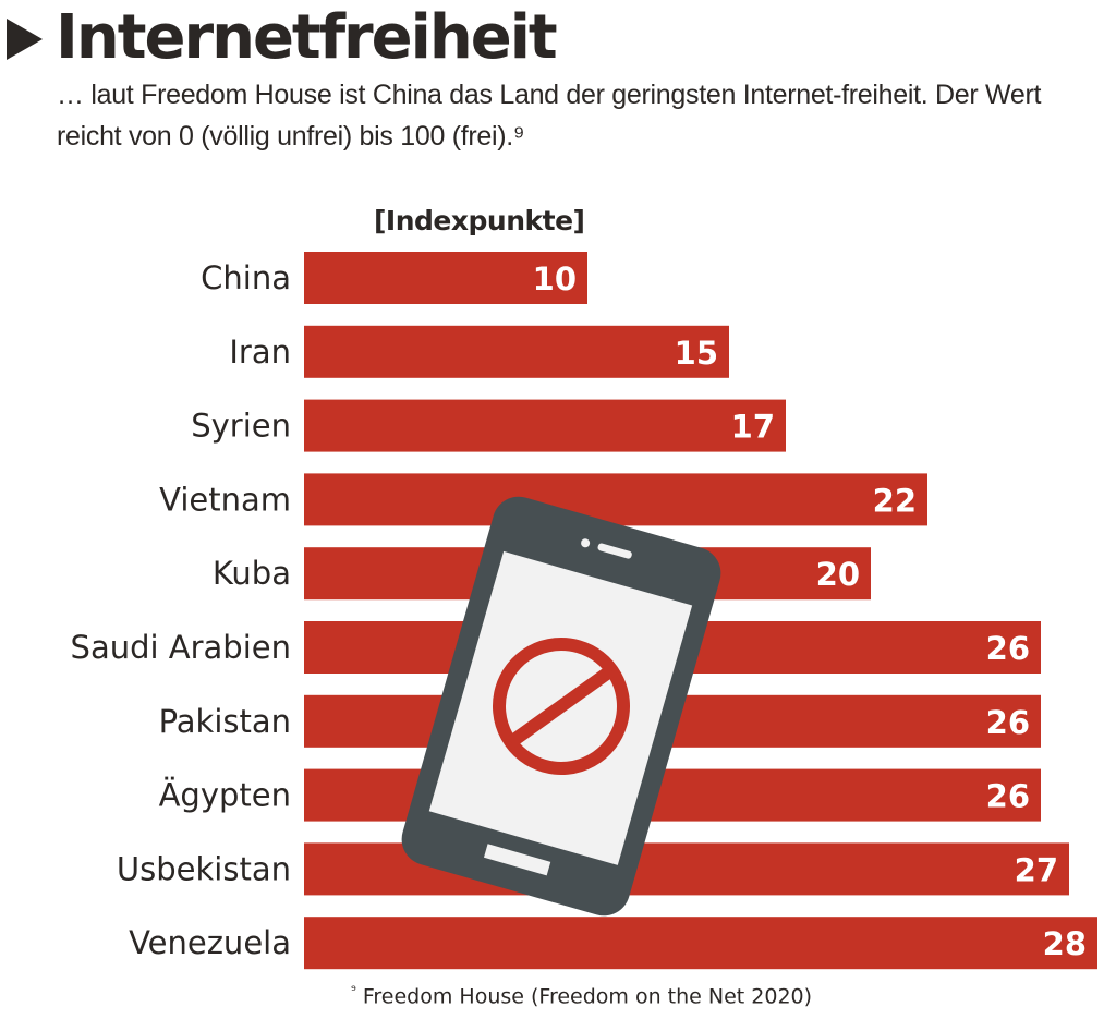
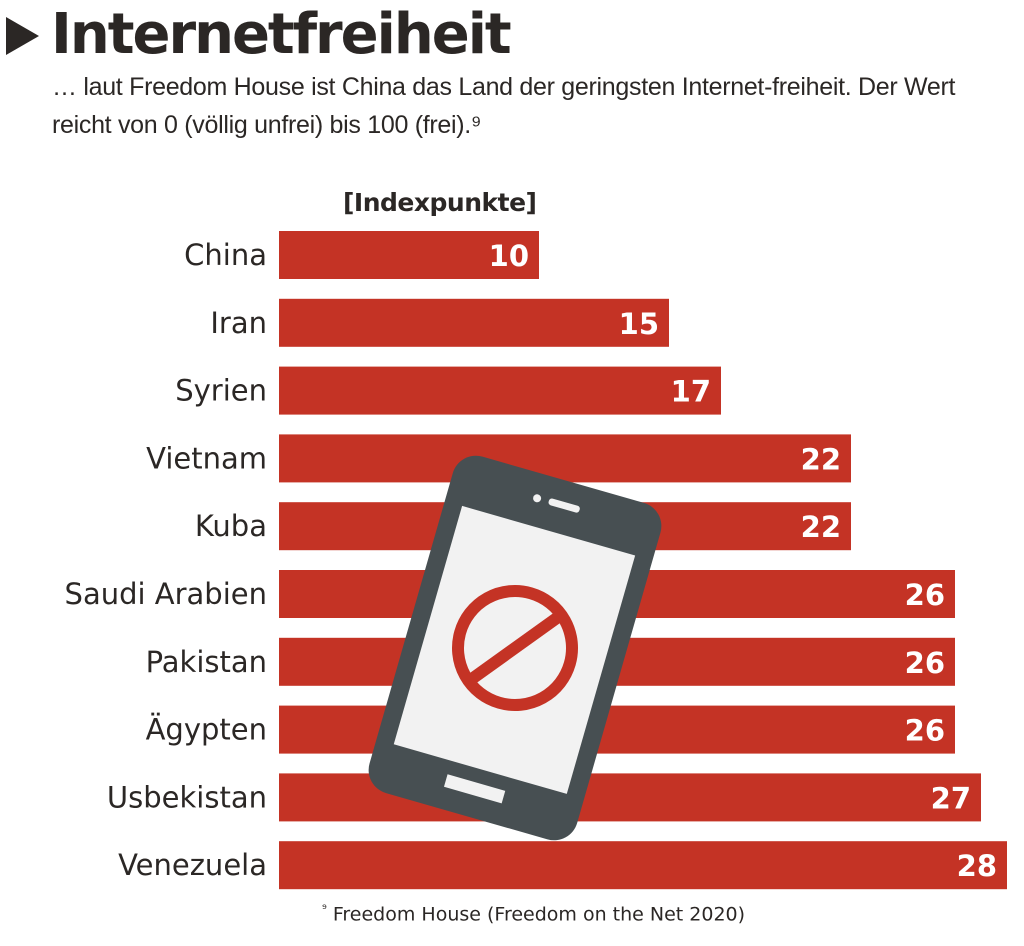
Kuba: 20 -> 22
